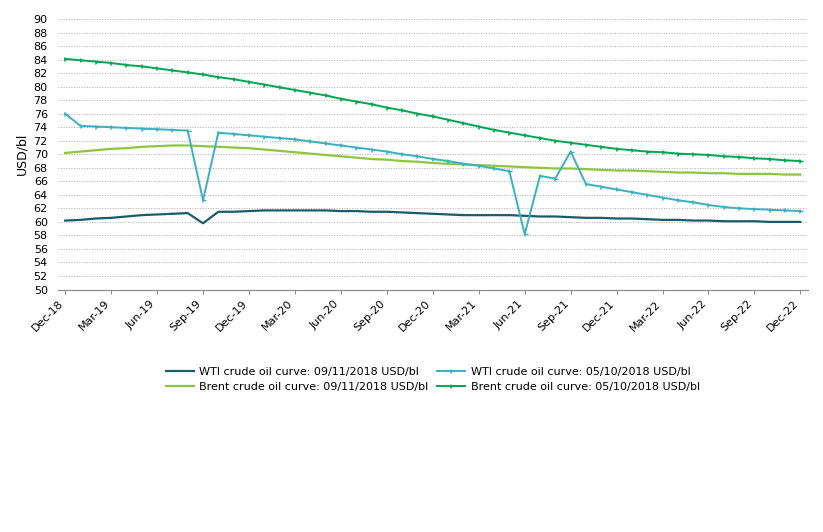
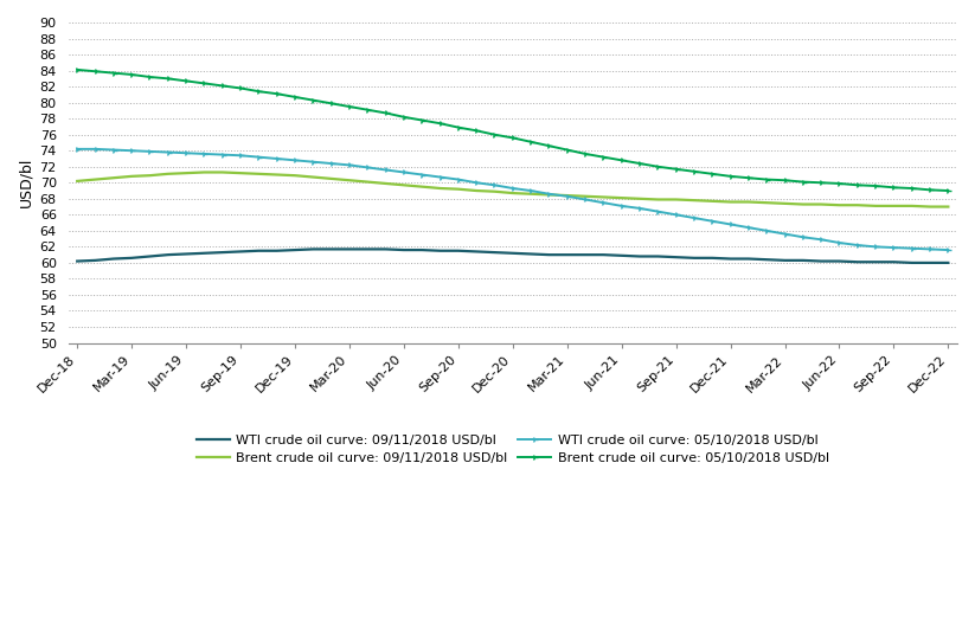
WTI crude oil curve: 05/10/2018 USD/bl/Dec-18: 76.0 -> 74.2
WTI crude oil curve: 09/11/2018 USD/bl/Sep-19: 59.8 -> 61.4
WTI crude oil curve: 05/10/2018 USD/bl/Sep-19: 63.2 -> 73.4
WTI crude oil curve: 05/10/2018 USD/bl/Jun-21: 58.2 -> 67.1
WTI crude oil curve: 05/10/2018 USD/bl/Sep-21: 70.4 -> 66.0
